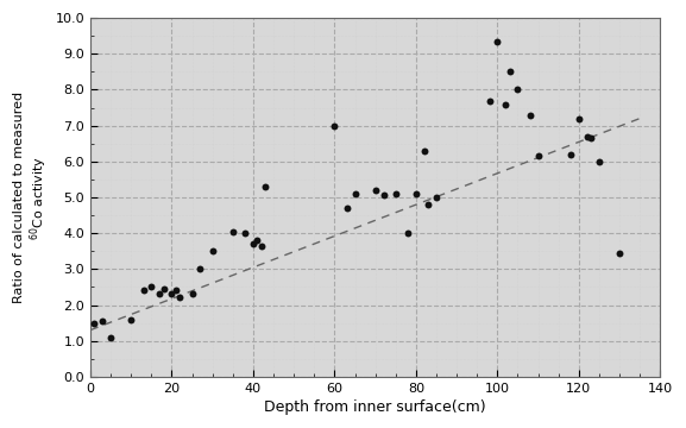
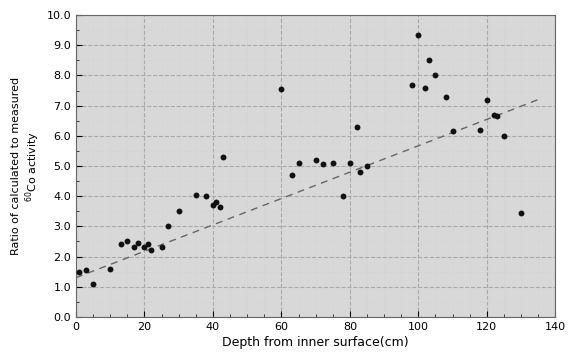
60: 7.00 -> 7.55
